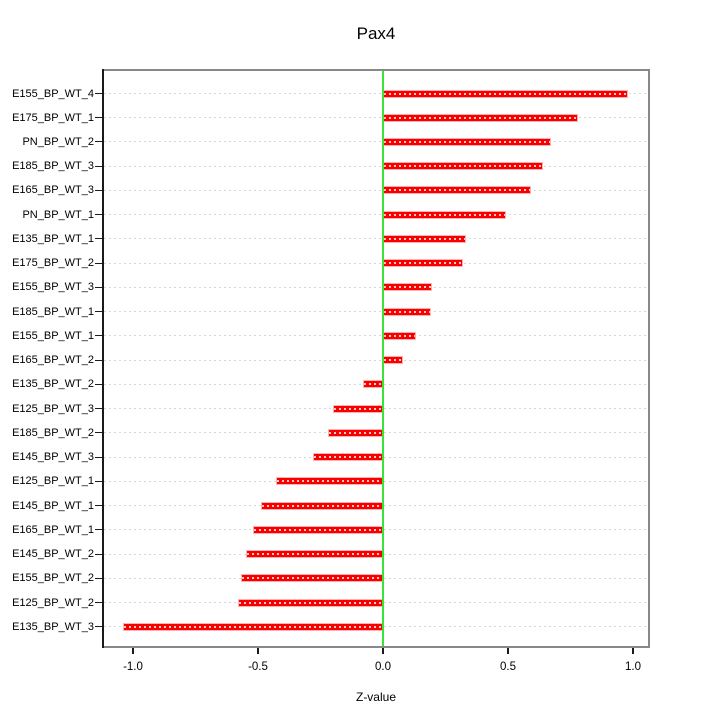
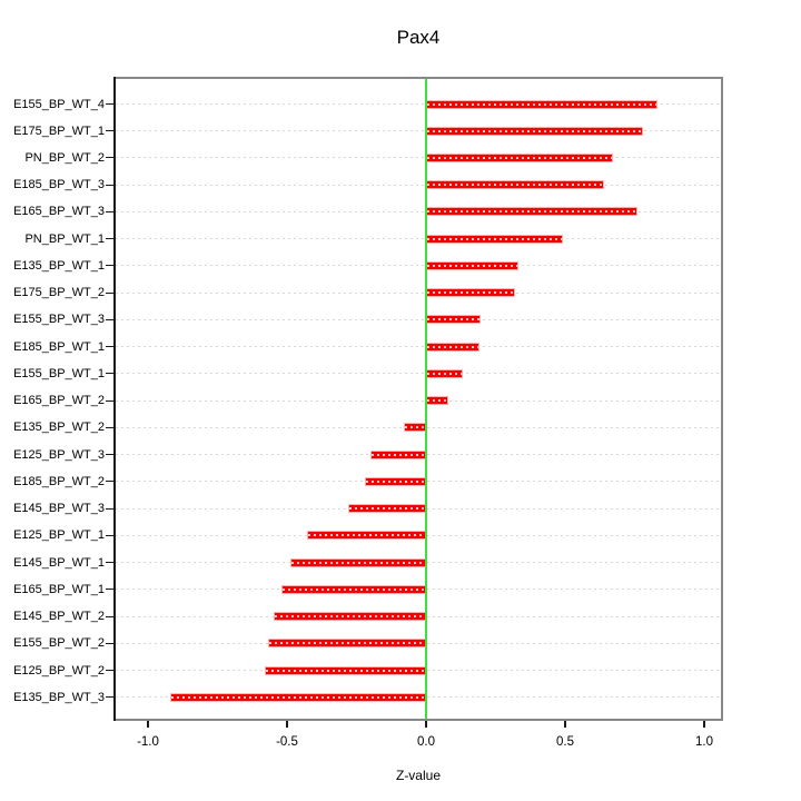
E155_BP_WT_4: 0.98 -> 0.83
E165_BP_WT_3: 0.59 -> 0.76
E135_BP_WT_3: -1.04 -> -0.92
